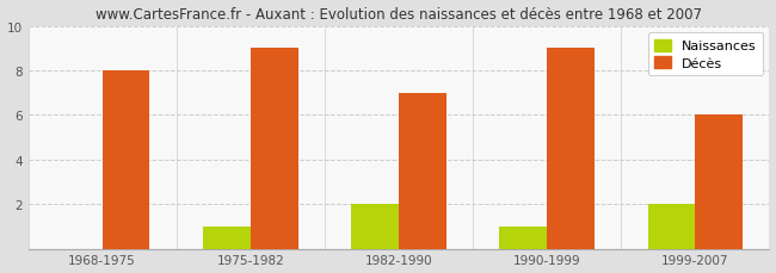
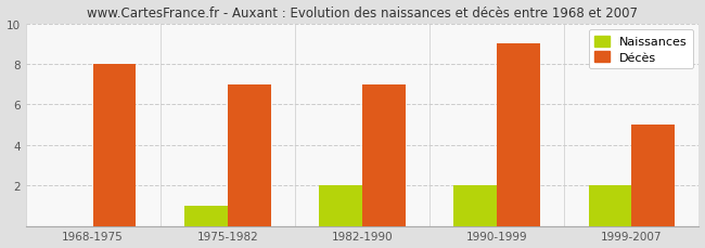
Décès/1975-1982: 9 -> 7
Naissances/1990-1999: 1 -> 2
Décès/1999-2007: 6 -> 5
